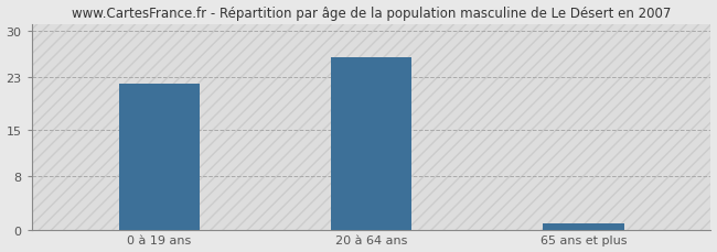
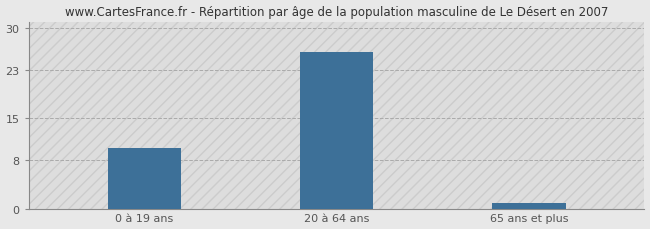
0 à 19 ans: 22 -> 10
